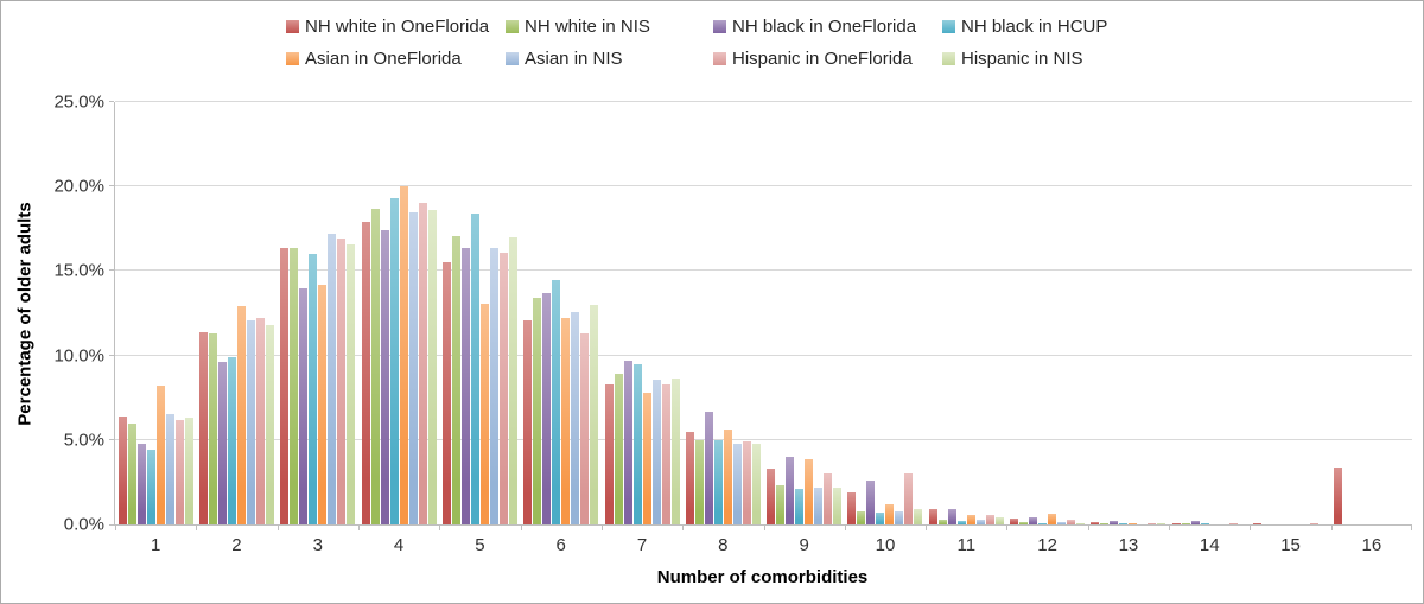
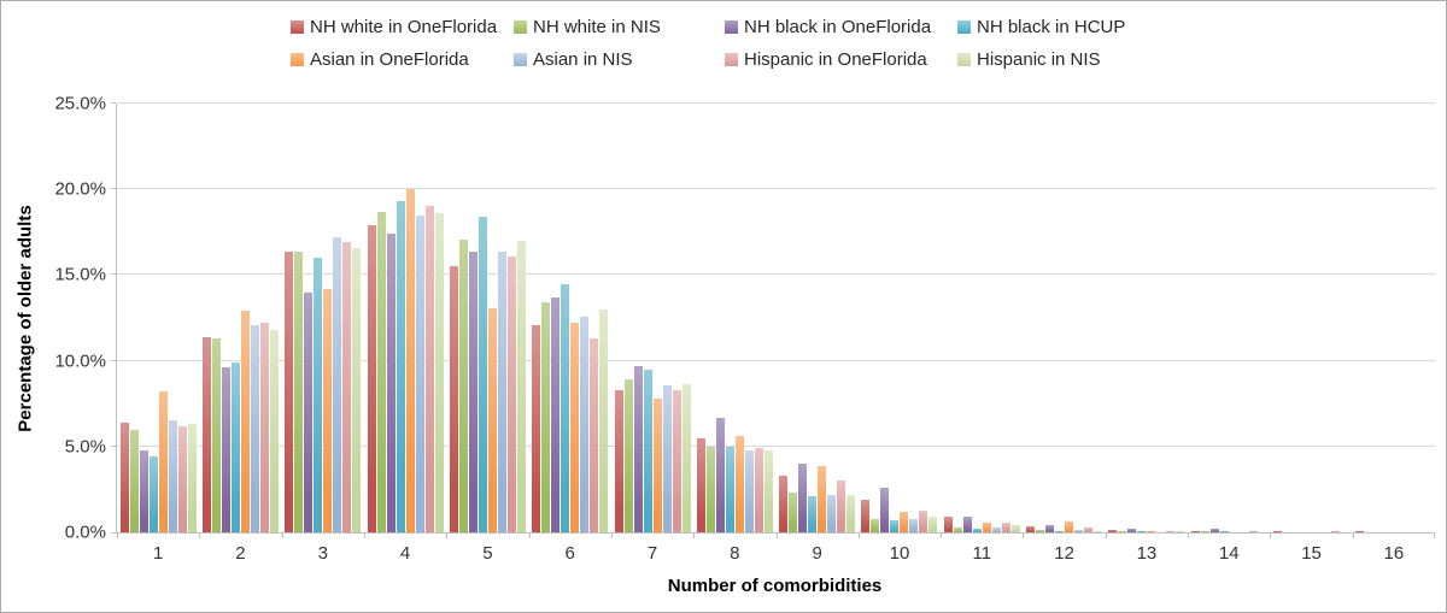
Hispanic in OneFlorida/10: 3.0% -> 1.3%
NH white in OneFlorida/16: 3.4% -> 0.1%
